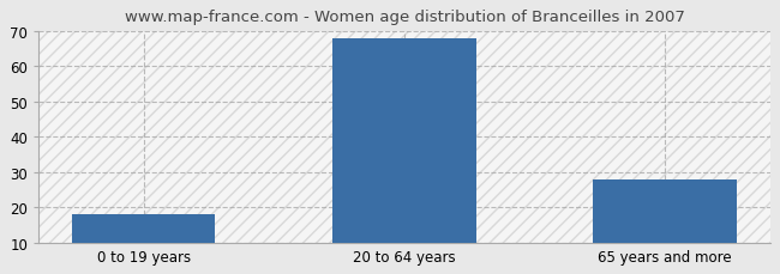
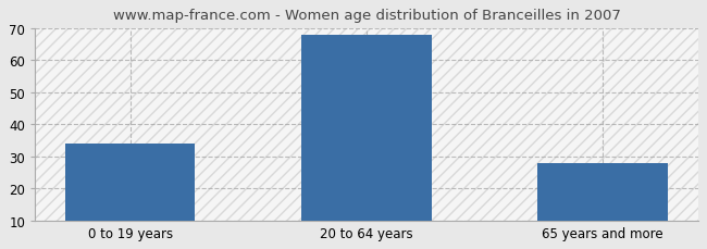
0 to 19 years: 18 -> 34
